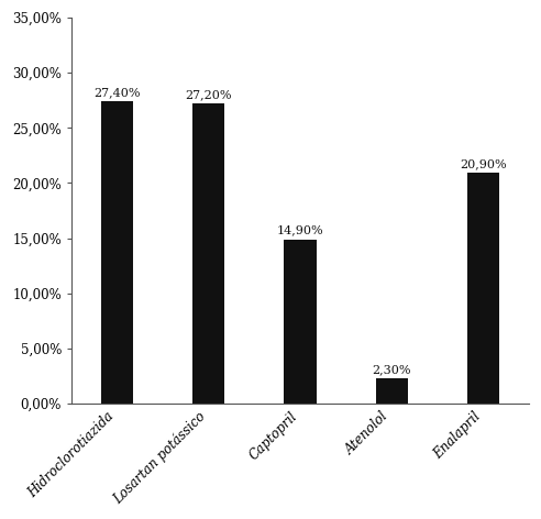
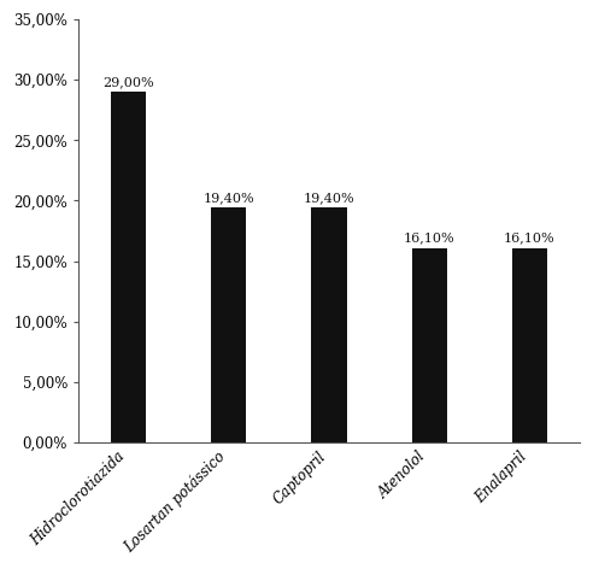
Hidroclorotiazida: 27,40% -> 29,00%
Losartan potássico: 27,20% -> 19,40%
Captopril: 14,90% -> 19,40%
Atenolol: 2,30% -> 16,10%
Enalapril: 20,90% -> 16,10%
